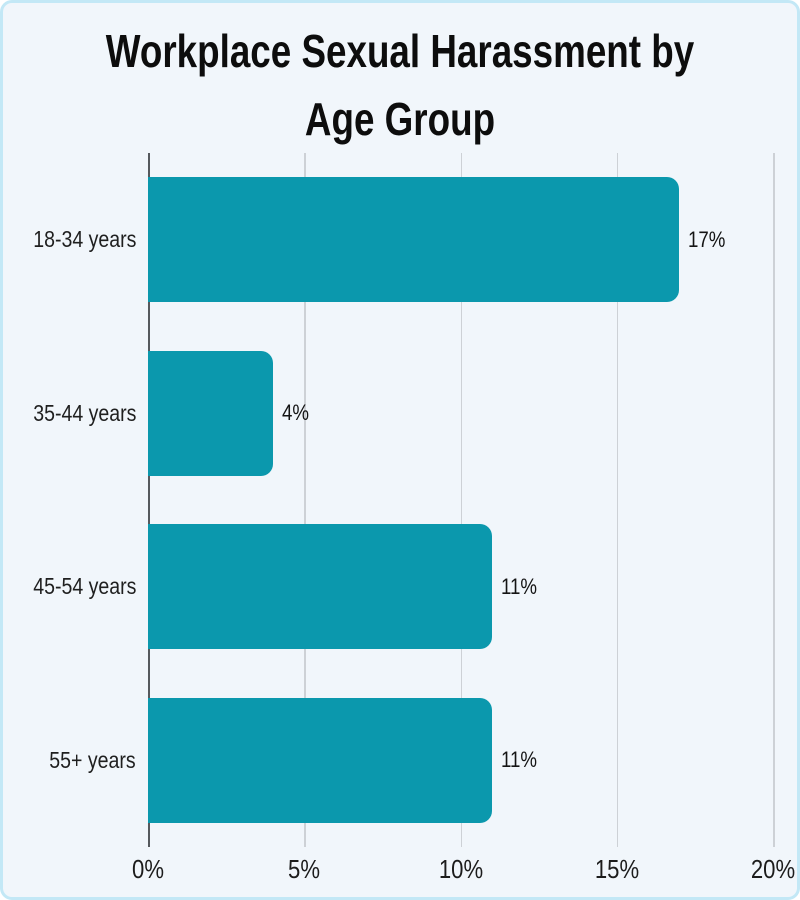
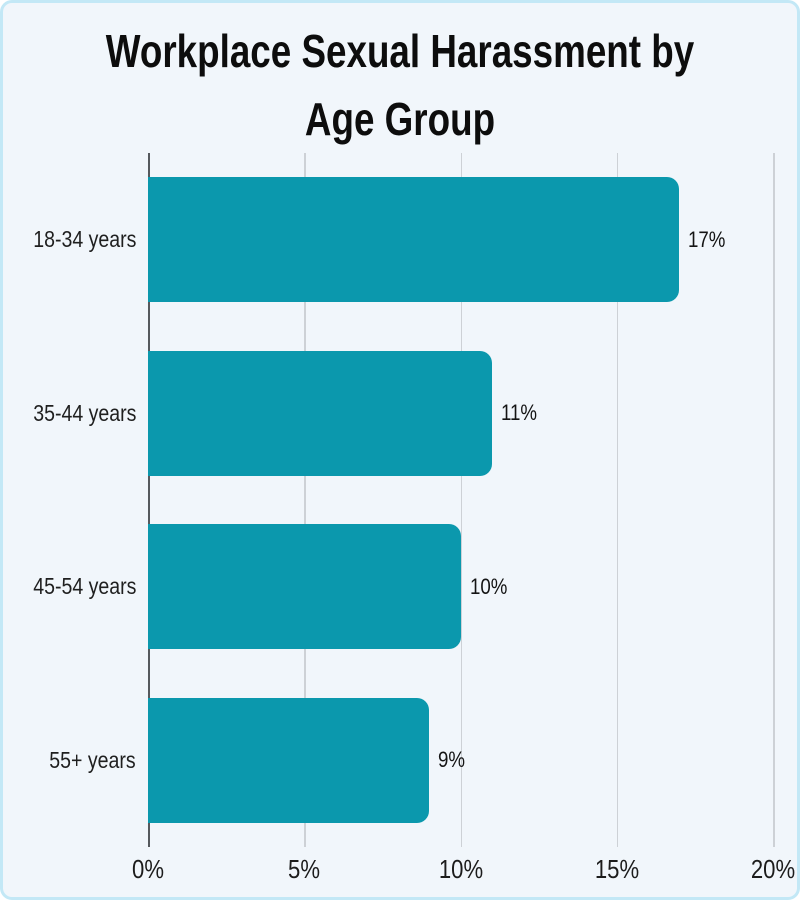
35-44 years: 4% -> 11%
45-54 years: 11% -> 10%
55+ years: 11% -> 9%
